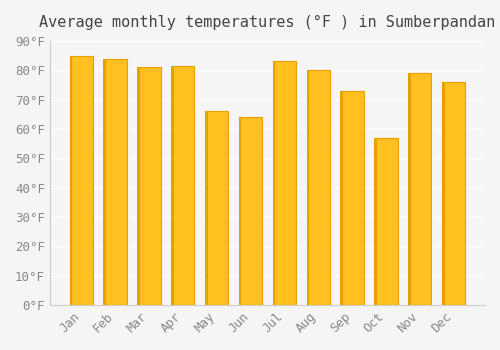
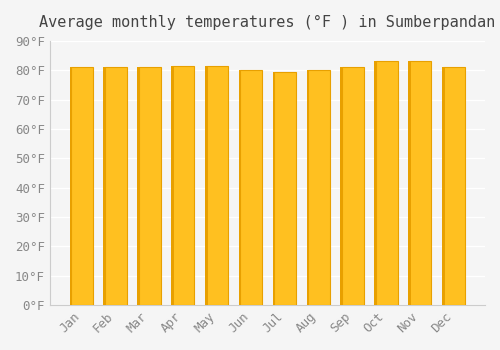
Jan: 85.0°F -> 81.0°F
Feb: 84.0°F -> 81.0°F
May: 66.0°F -> 81.5°F
Jun: 64.0°F -> 80.0°F
Jul: 83.0°F -> 79.5°F
Sep: 73.0°F -> 81.0°F
Oct: 57.0°F -> 83.0°F
Nov: 79.0°F -> 83.0°F
Dec: 76.0°F -> 81.0°F
